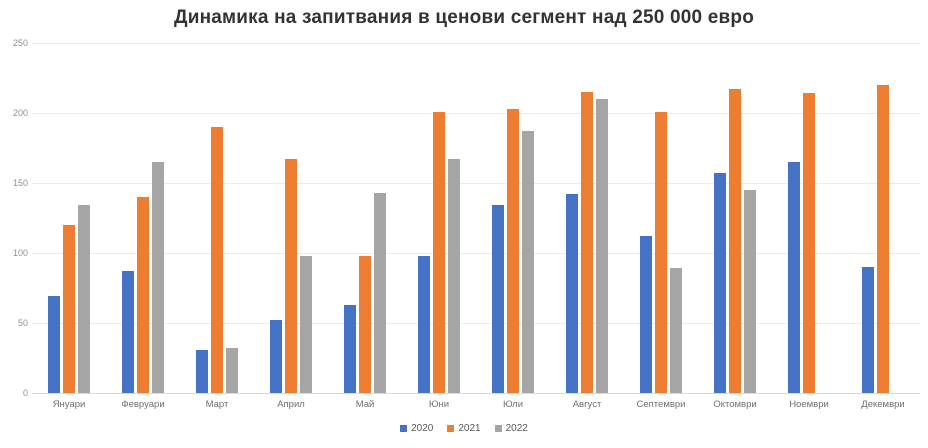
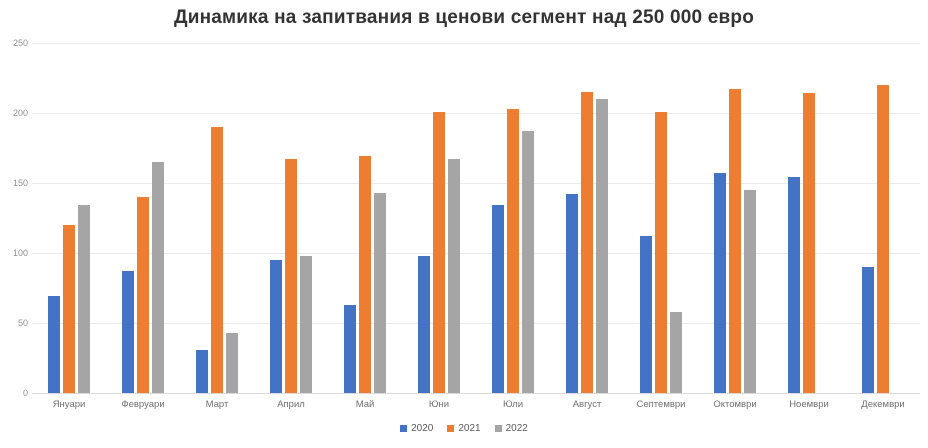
2022/Март: 32 -> 43
2020/Април: 52 -> 95
2021/Май: 98 -> 169
2022/Септември: 89 -> 58
2020/Ноември: 165 -> 154
